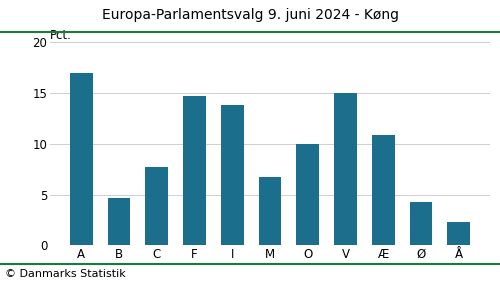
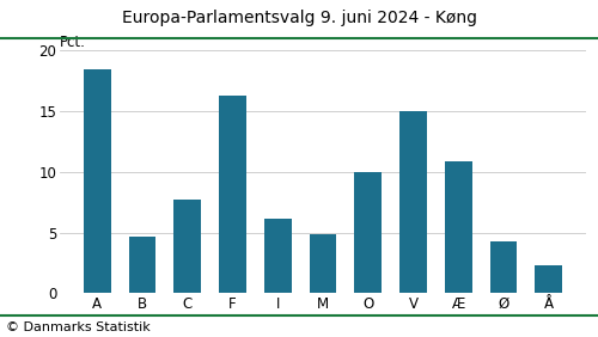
A: 17.0 -> 18.5
F: 14.7 -> 16.3
I: 13.8 -> 6.1
M: 6.7 -> 4.9
